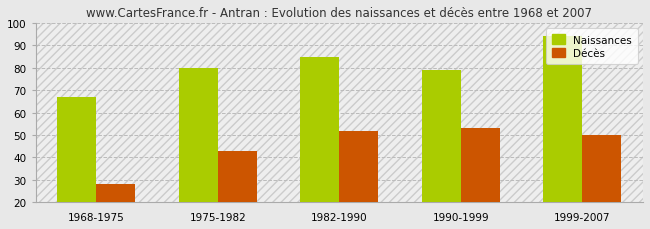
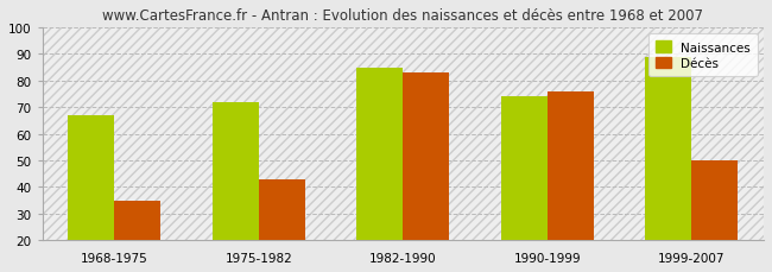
Décès/1968-1975: 28 -> 35
Naissances/1975-1982: 80 -> 72
Décès/1982-1990: 52 -> 83
Naissances/1990-1999: 79 -> 74
Décès/1990-1999: 53 -> 76
Naissances/1999-2007: 94 -> 89
